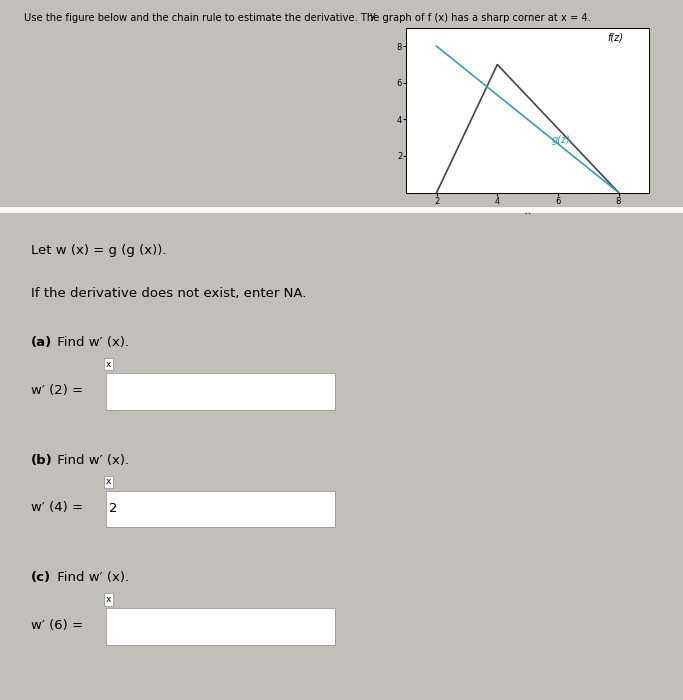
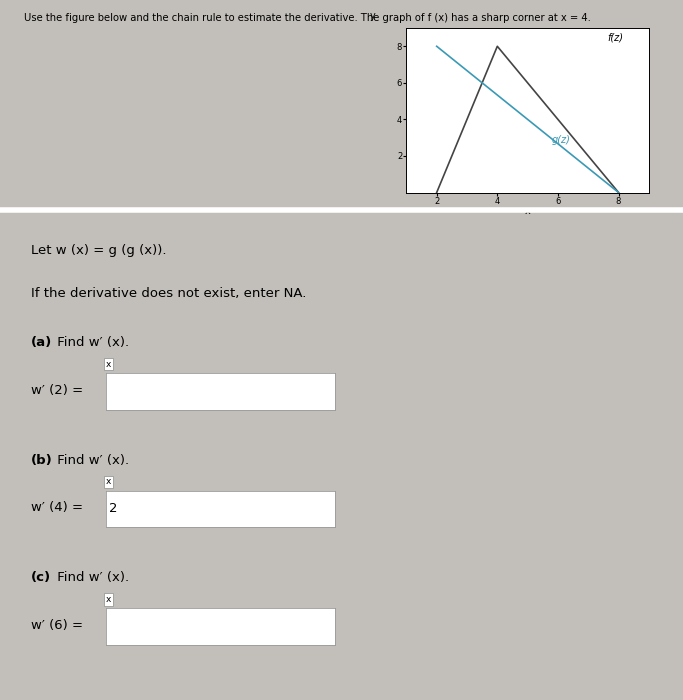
4: 7 -> 8
